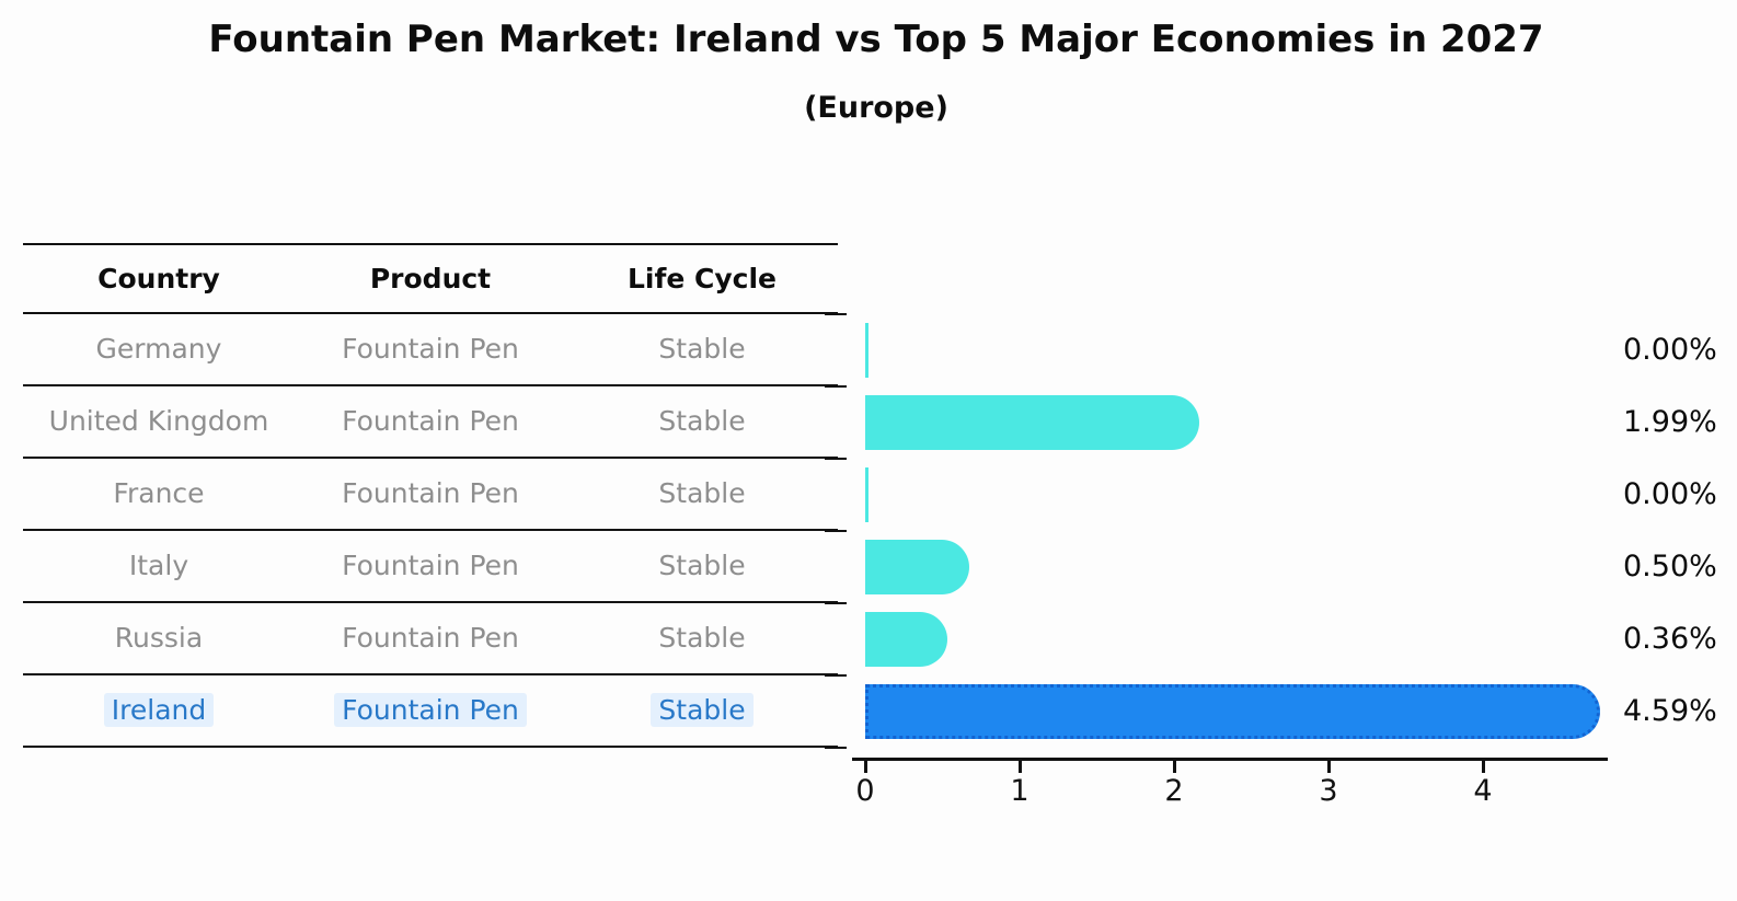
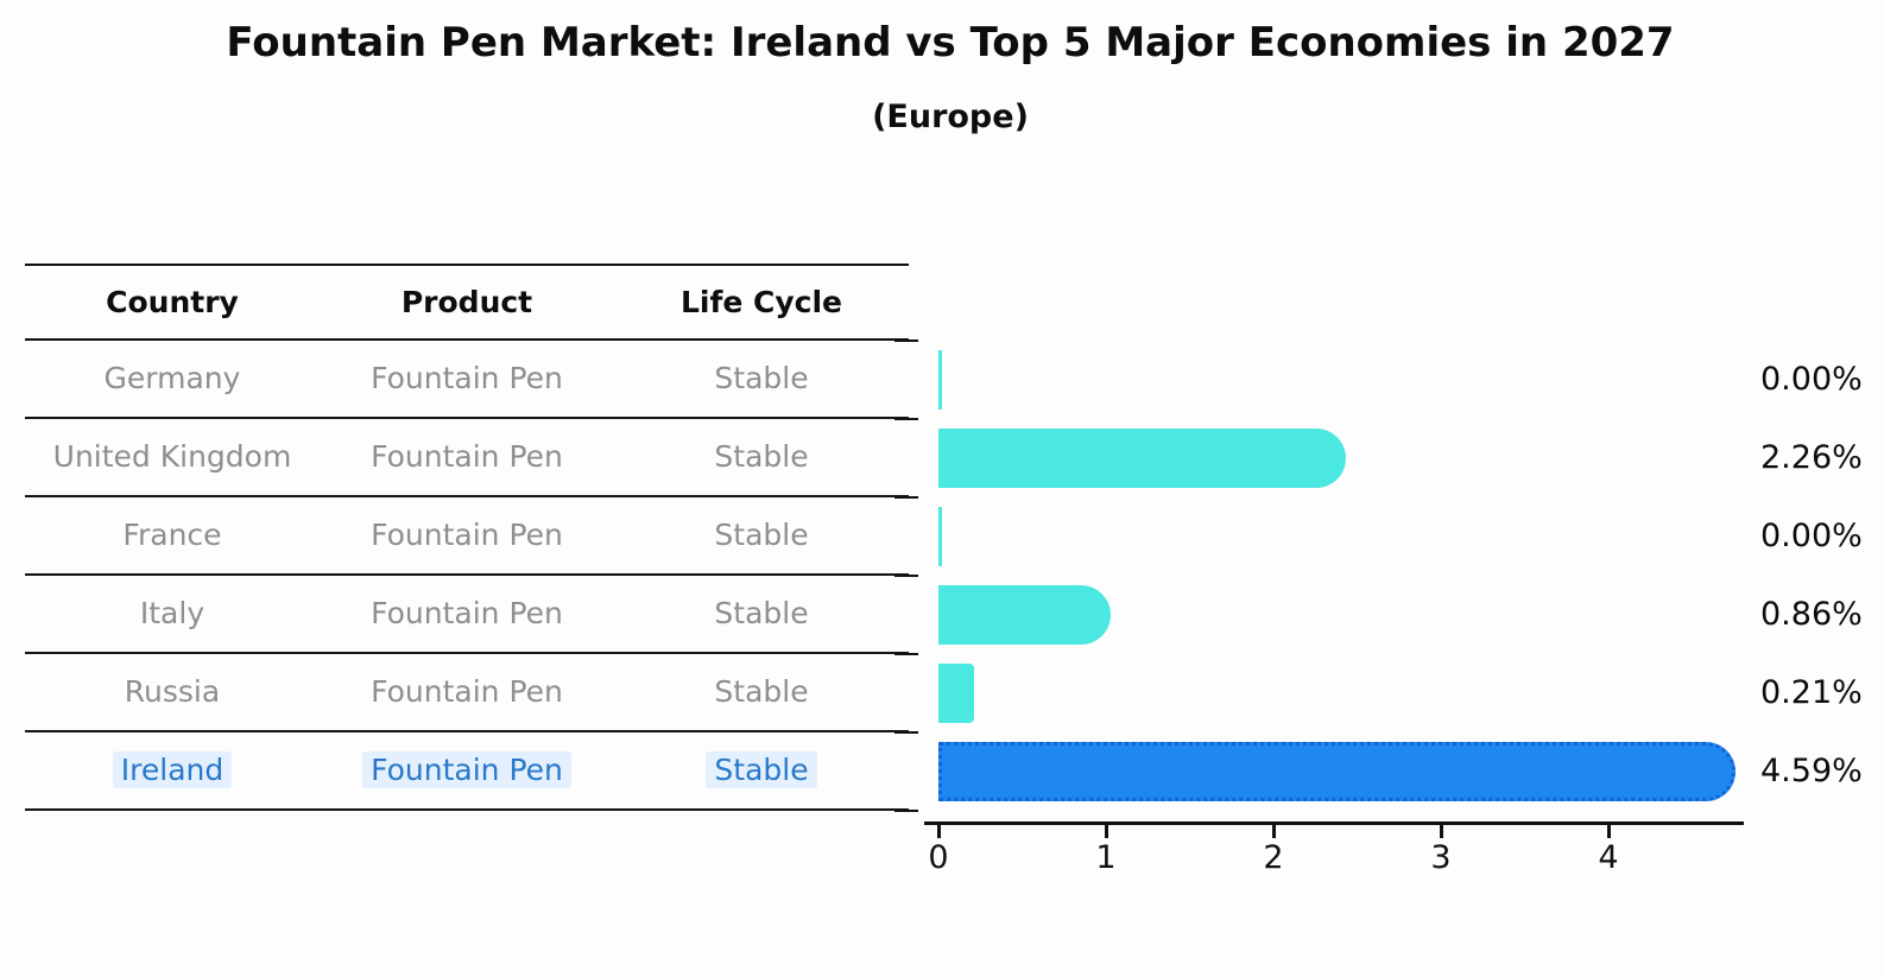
United Kingdom: 1.99% -> 2.26%
Italy: 0.50% -> 0.86%
Russia: 0.36% -> 0.21%
